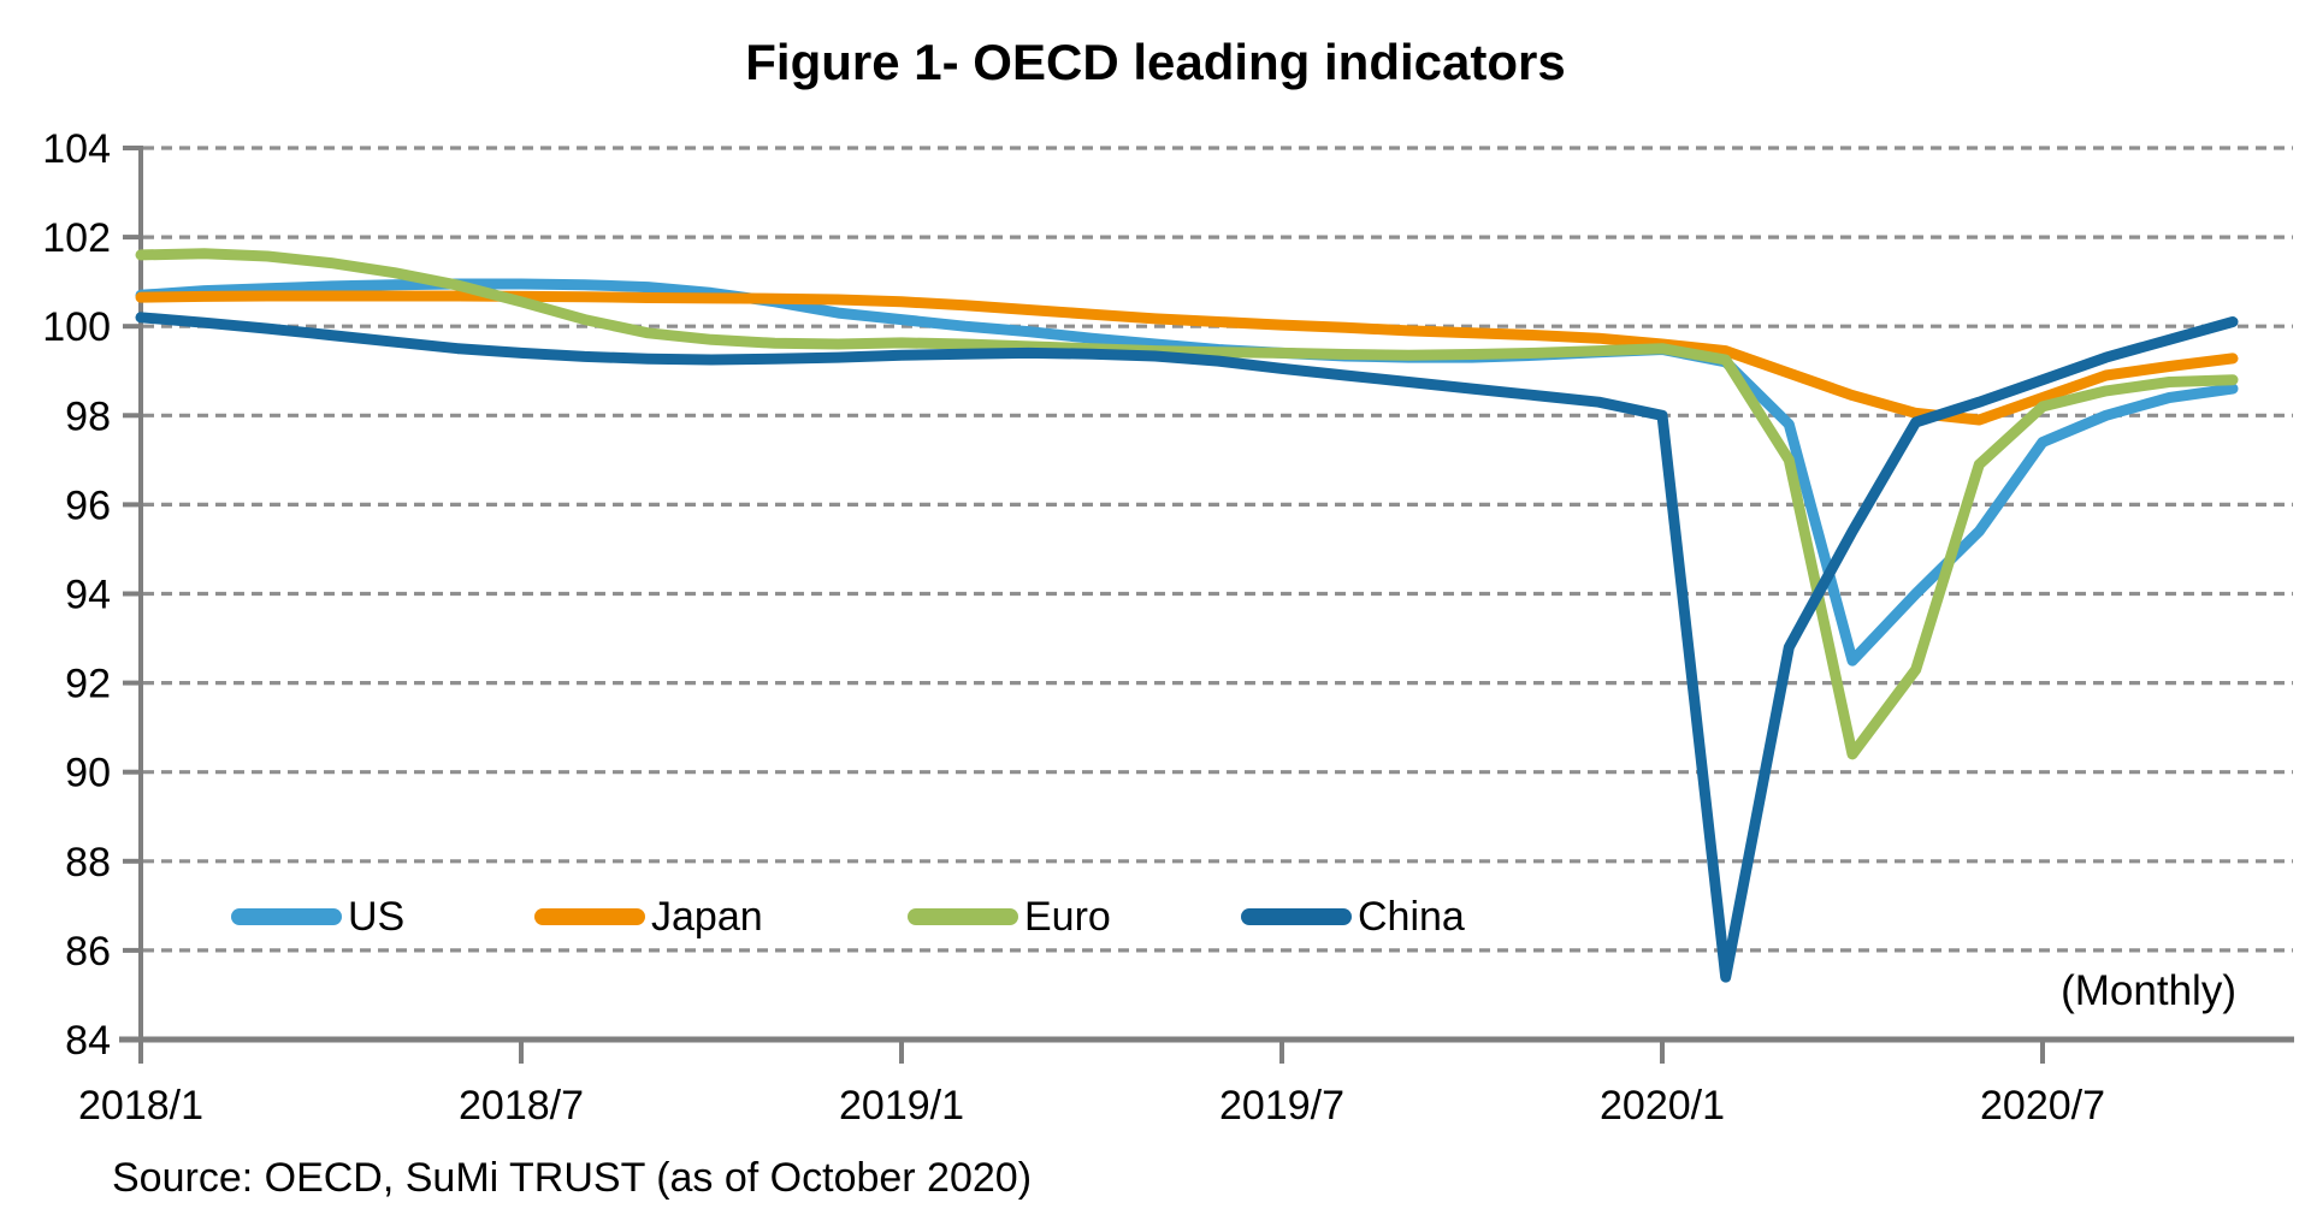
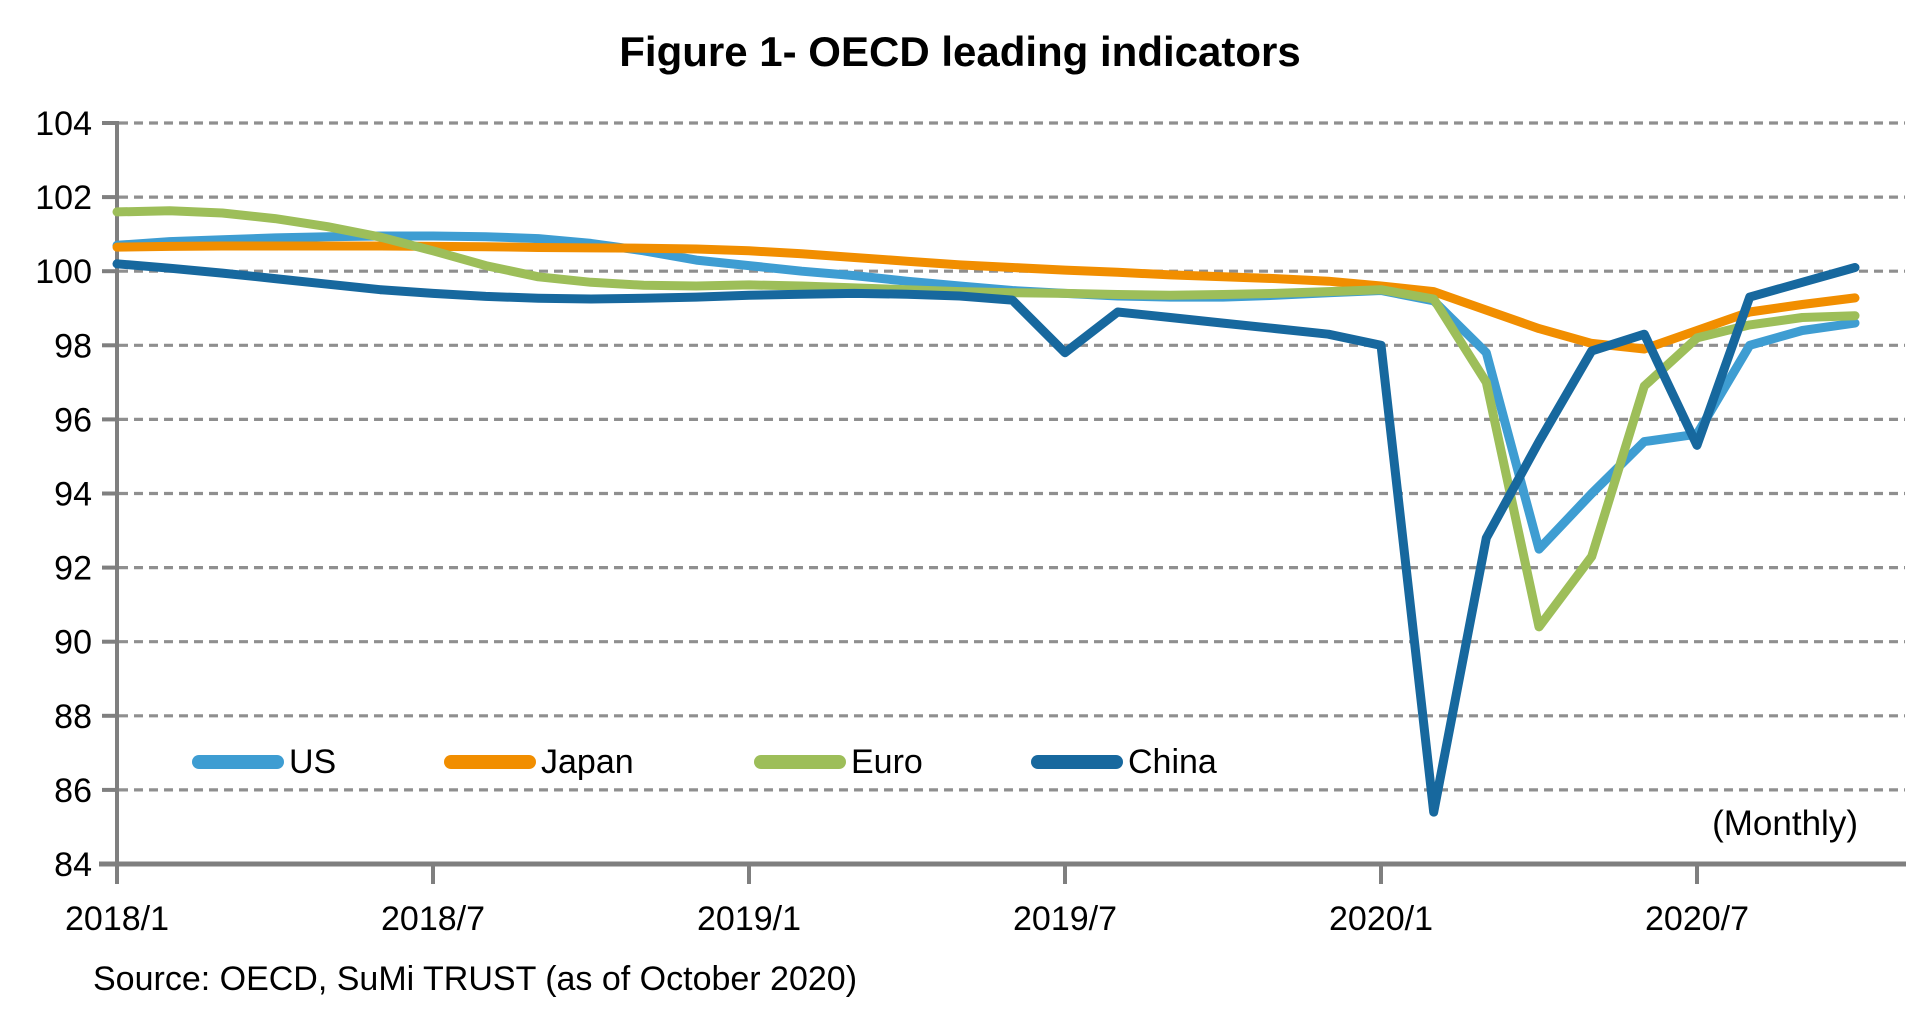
China/2019/7: 99.0 -> 97.8
US/2020/7: 97.4 -> 95.6
China/2020/7: 98.8 -> 95.3
